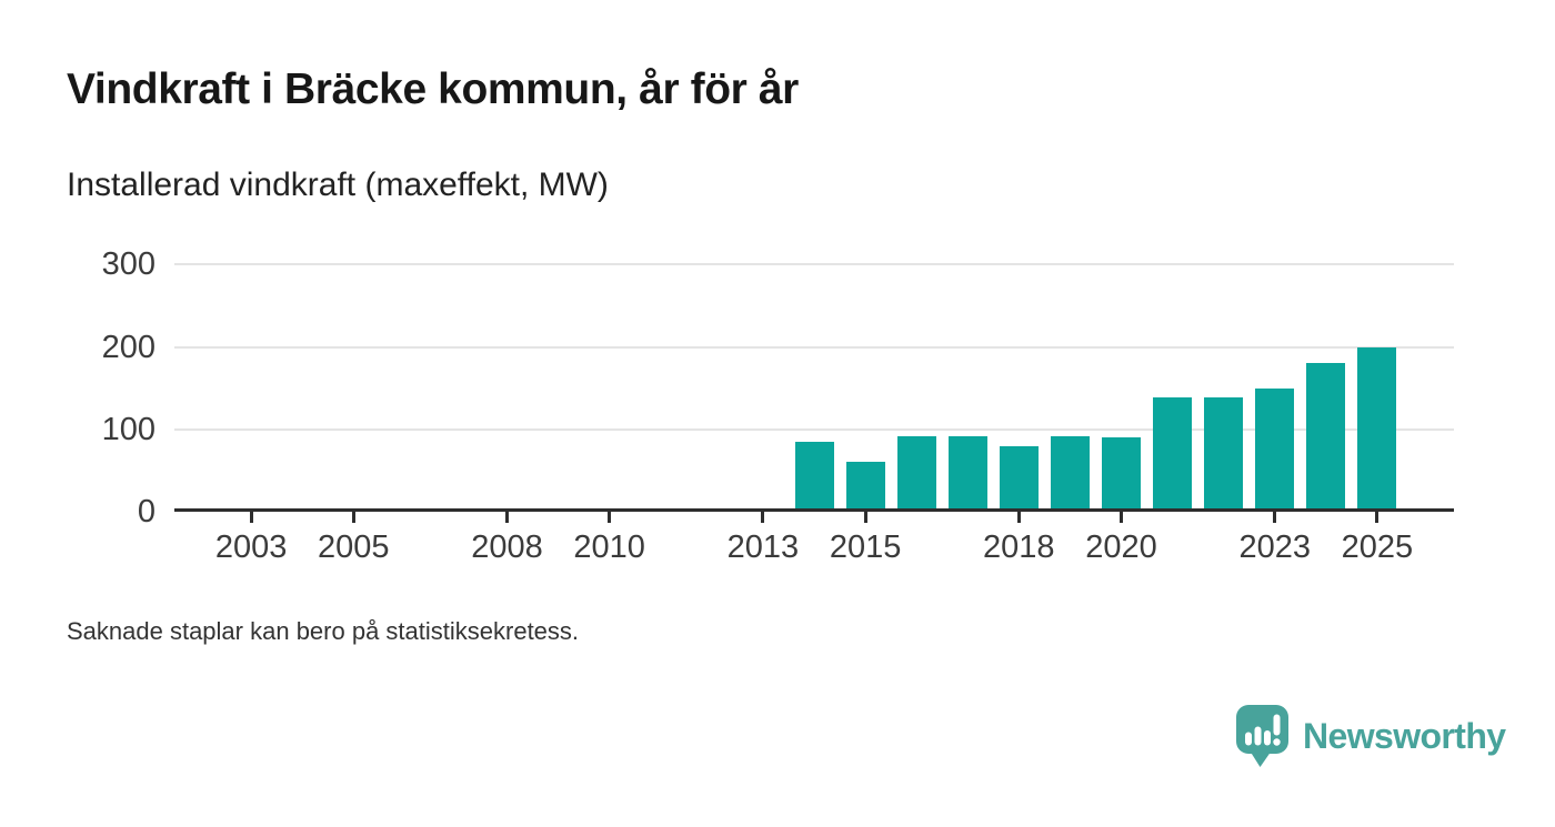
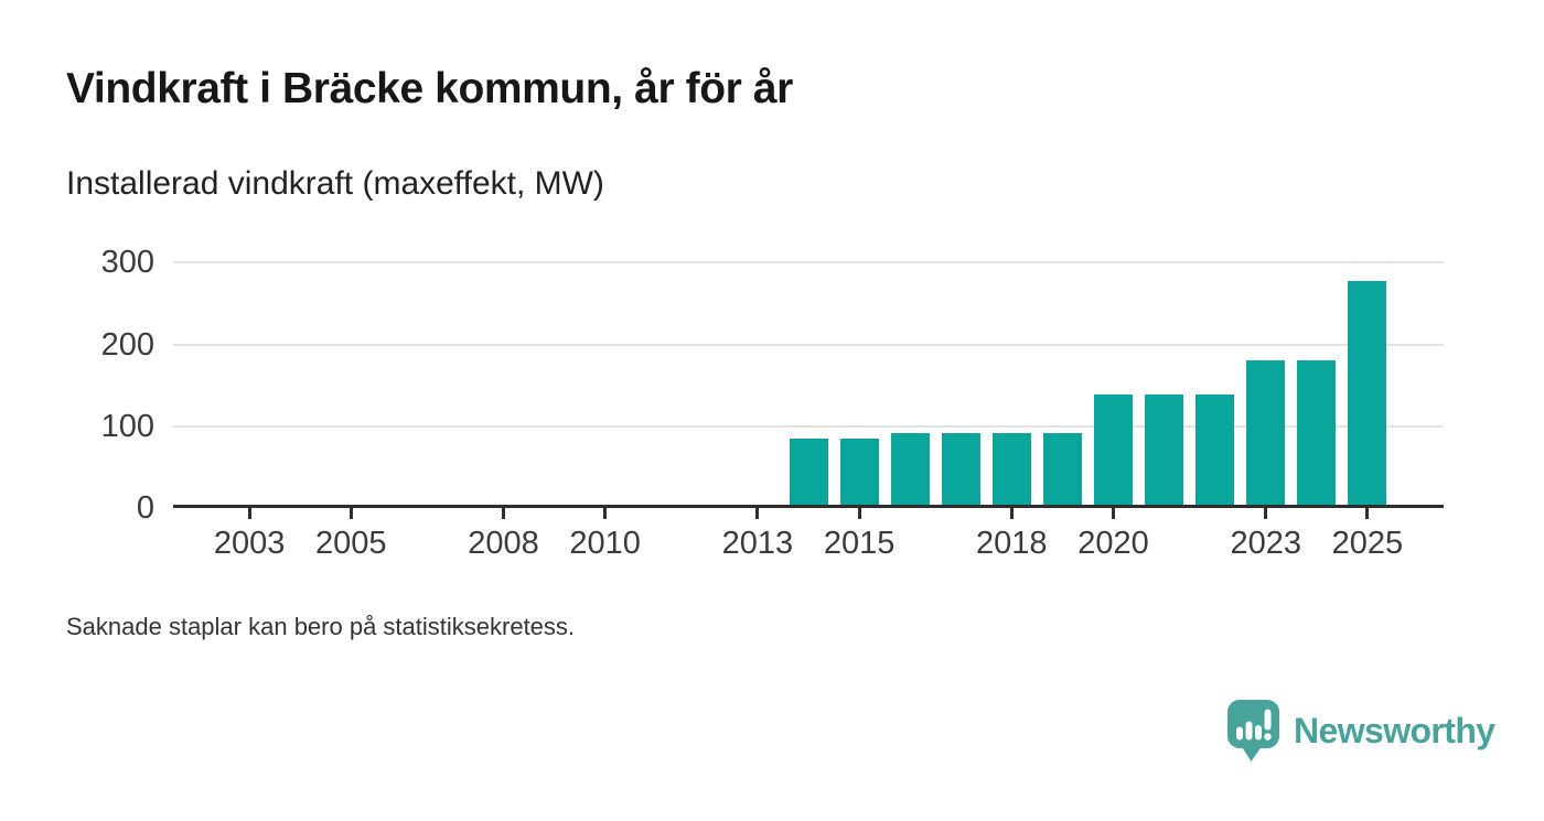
2015: 60 -> 80
2018: 80 -> 90
2020: 90 -> 140
2023: 150 -> 180
2025: 200 -> 280
